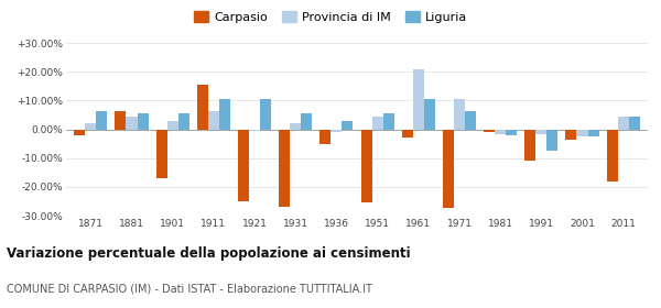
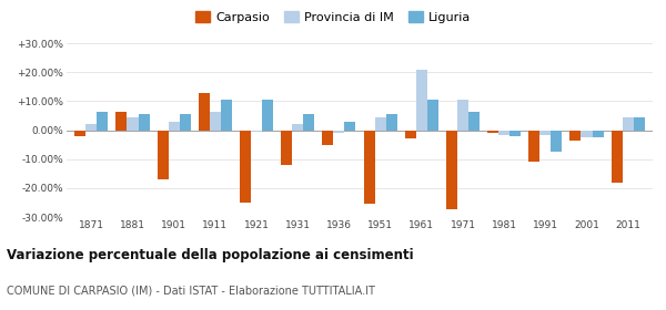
Carpasio/1911: 15.5% -> 13.0%
Carpasio/1931: -27.0% -> -12.0%
